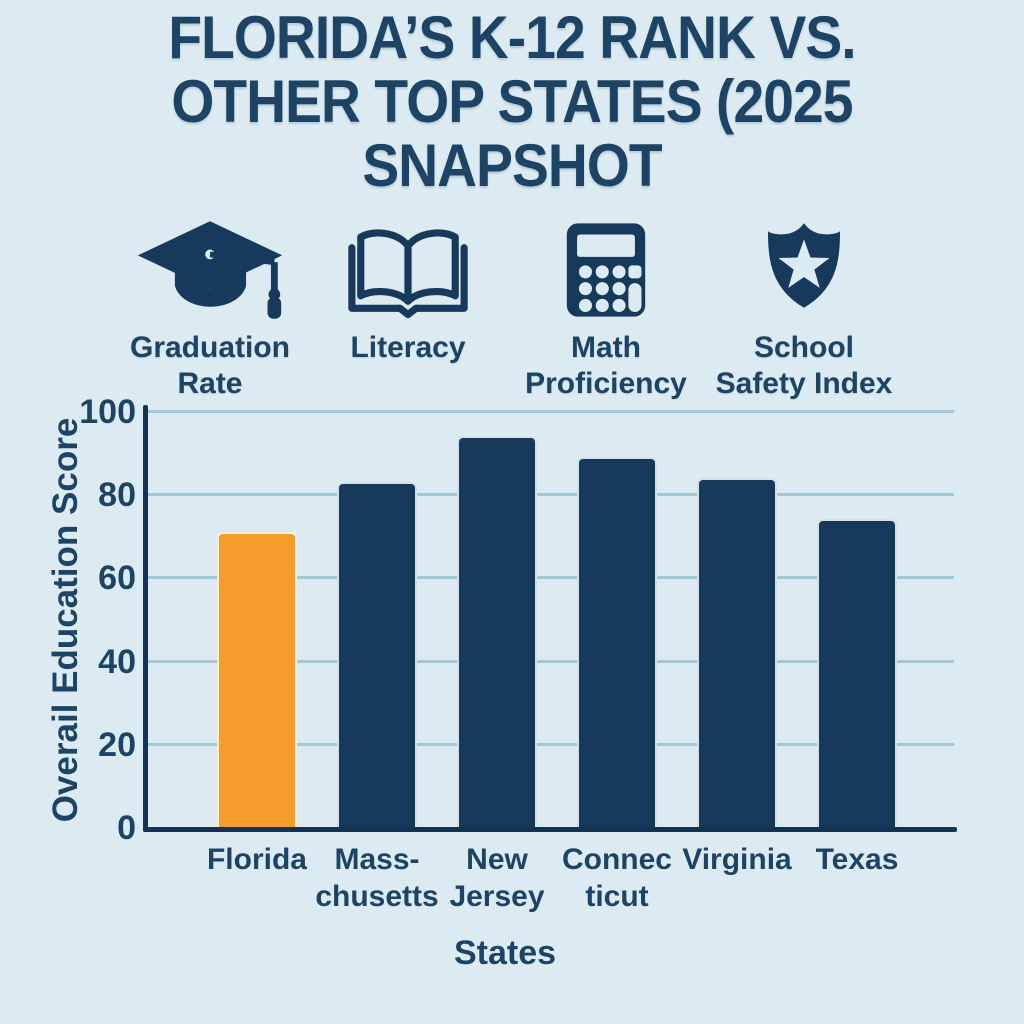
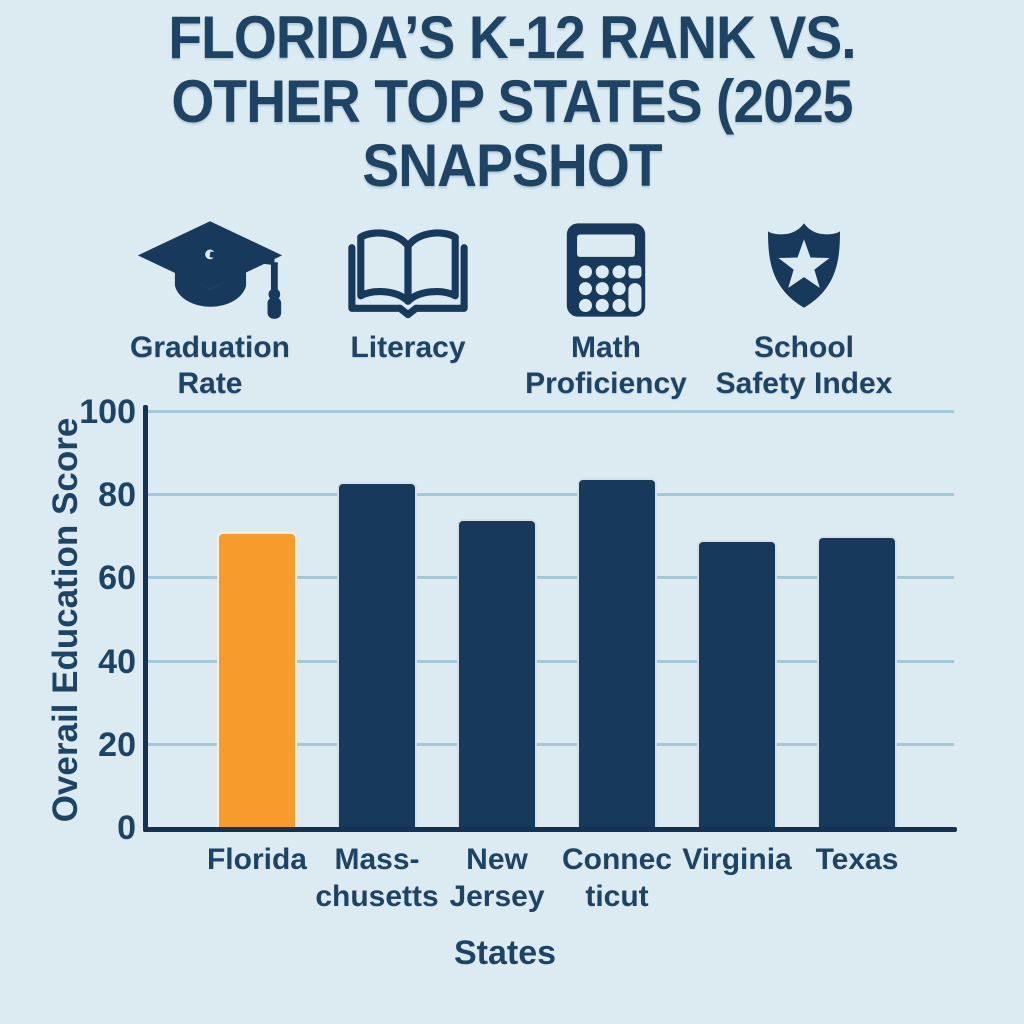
New Jersey: 94 -> 74
Connecticut: 89 -> 84
Virginia: 84 -> 69
Texas: 74 -> 70
